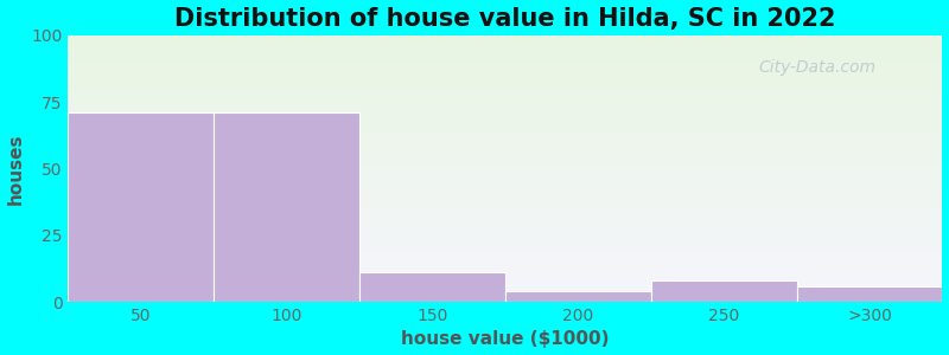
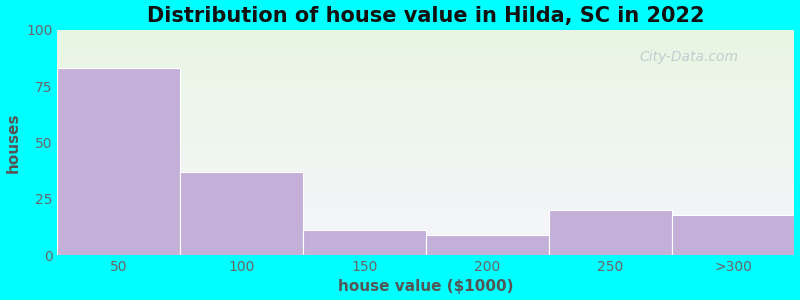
50: 71 -> 83
100: 71 -> 37
200: 4 -> 9
250: 8 -> 20
>300: 6 -> 18
